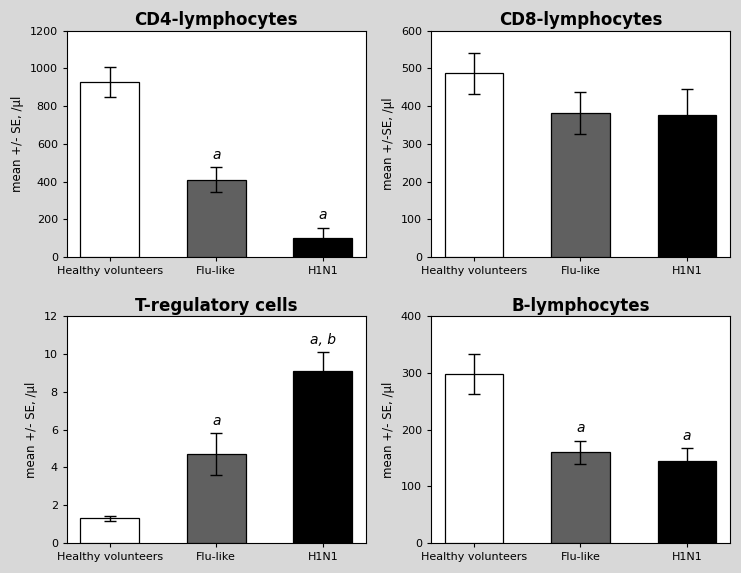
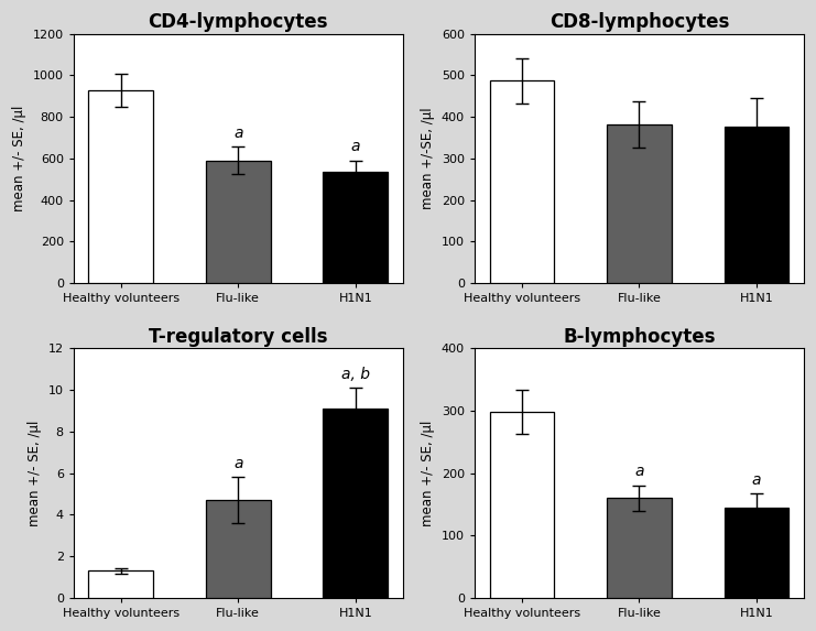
CD4-lymphocytes/Flu-like: 410 -> 590
CD4-lymphocytes/H1N1: 100 -> 540
